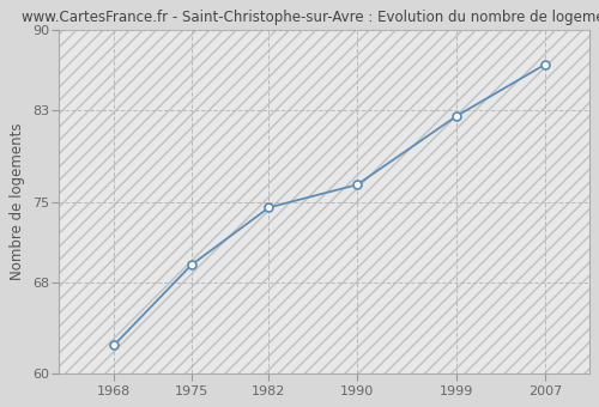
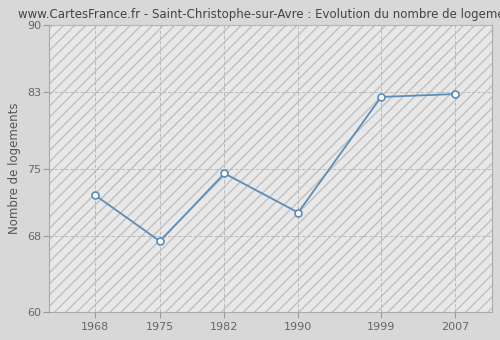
1968: 62.5 -> 72.2
1975: 69.5 -> 67.4
1990: 76.5 -> 70.4
2007: 87.0 -> 82.8
